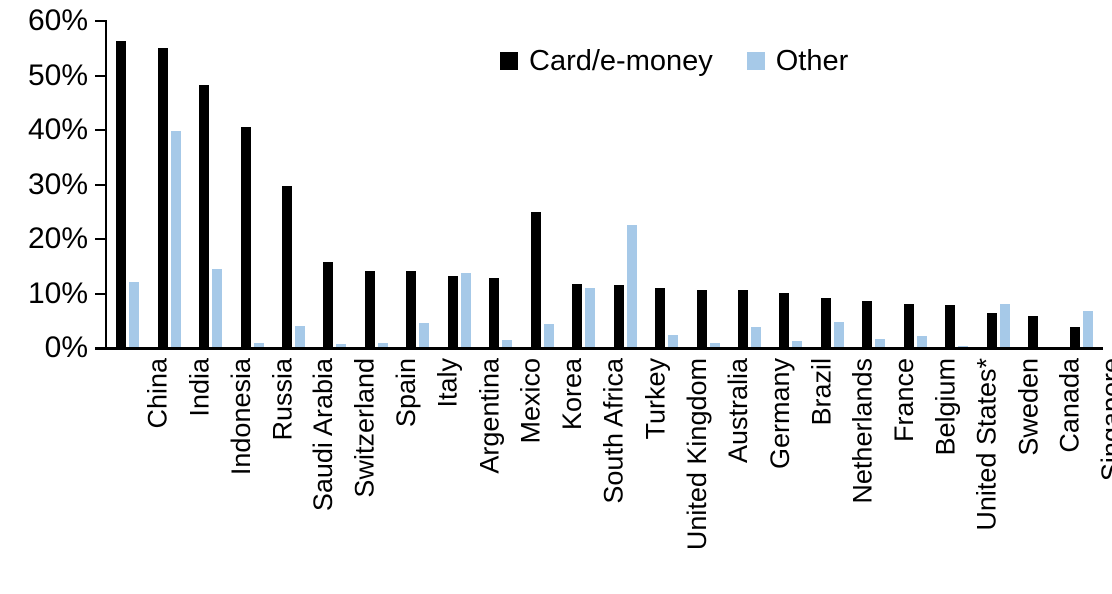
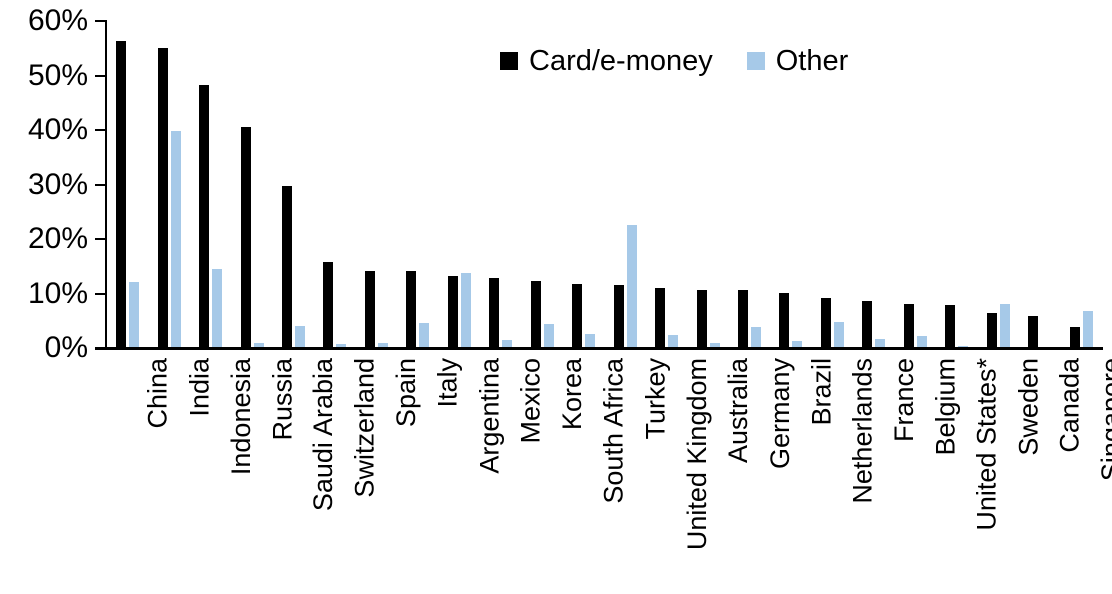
Card/e-money/Korea: 25% -> 12%
Other/South Africa: 11% -> 2%
